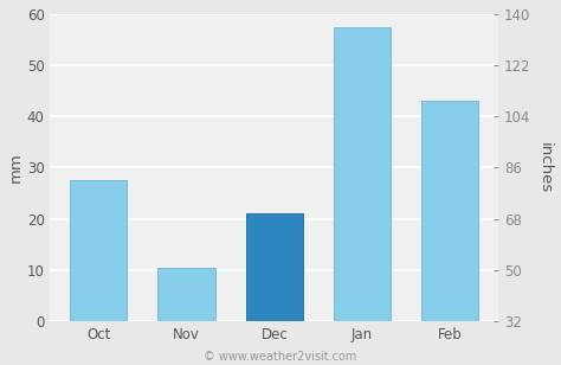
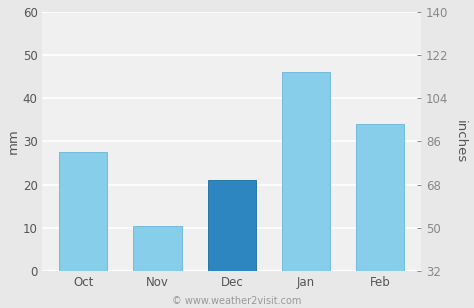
Jan: 57.5 -> 46.0
Feb: 43.0 -> 34.0
